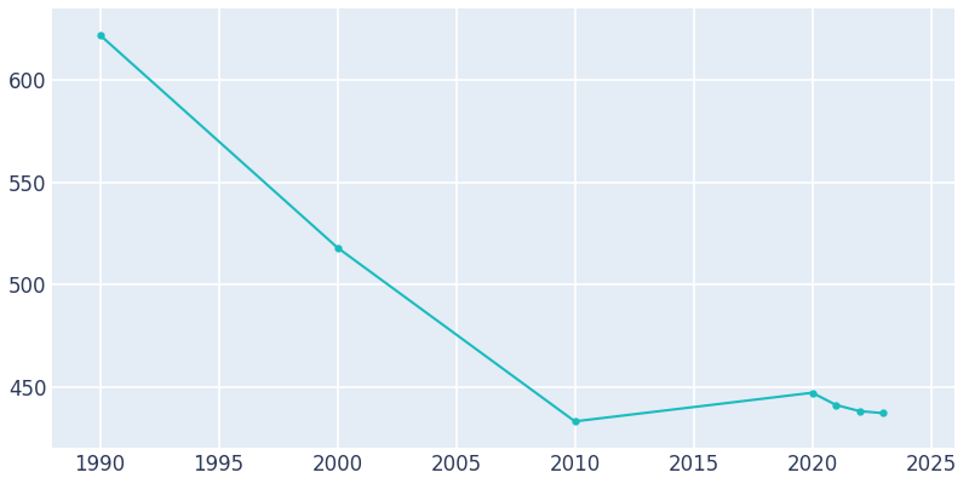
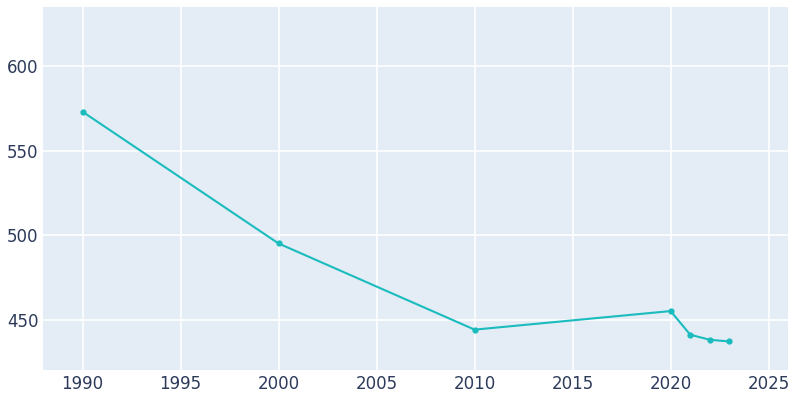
1990: 622 -> 573
2000: 518 -> 495
2010: 433 -> 444
2020: 447 -> 455
